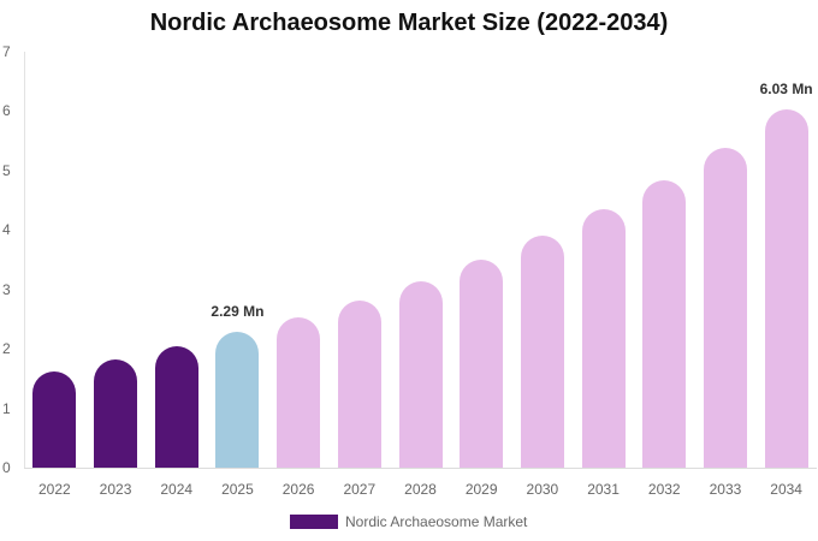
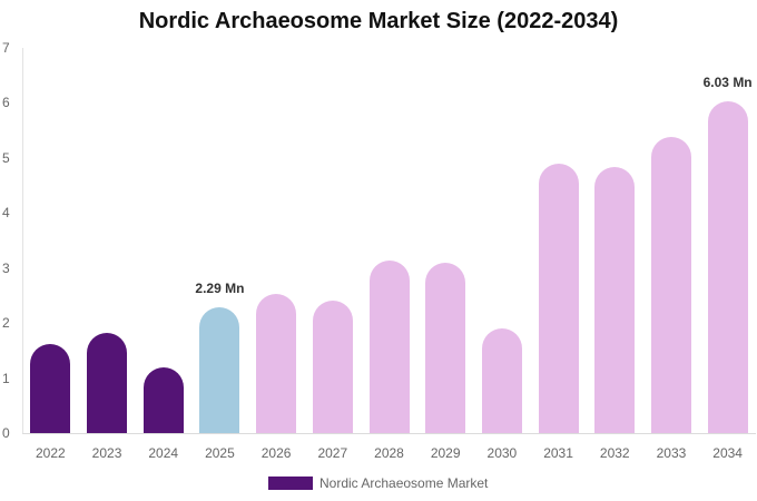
2024: 2.0 -> 1.2
2027: 2.8 -> 2.4
2029: 3.5 -> 3.1
2030: 3.9 -> 1.9
2031: 4.4 -> 4.9
